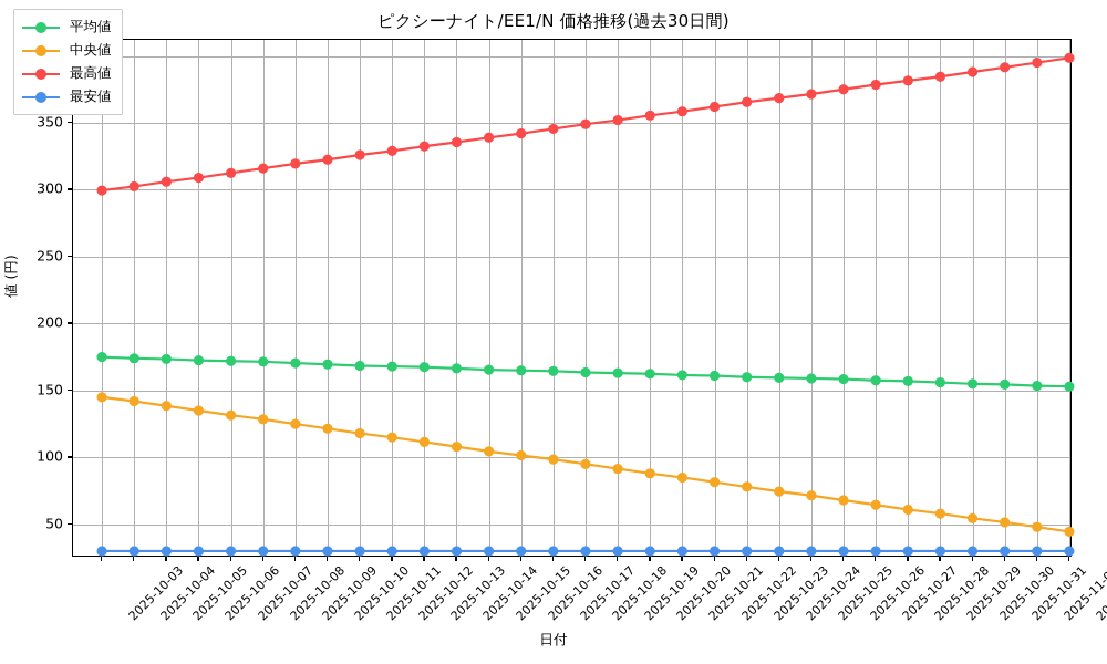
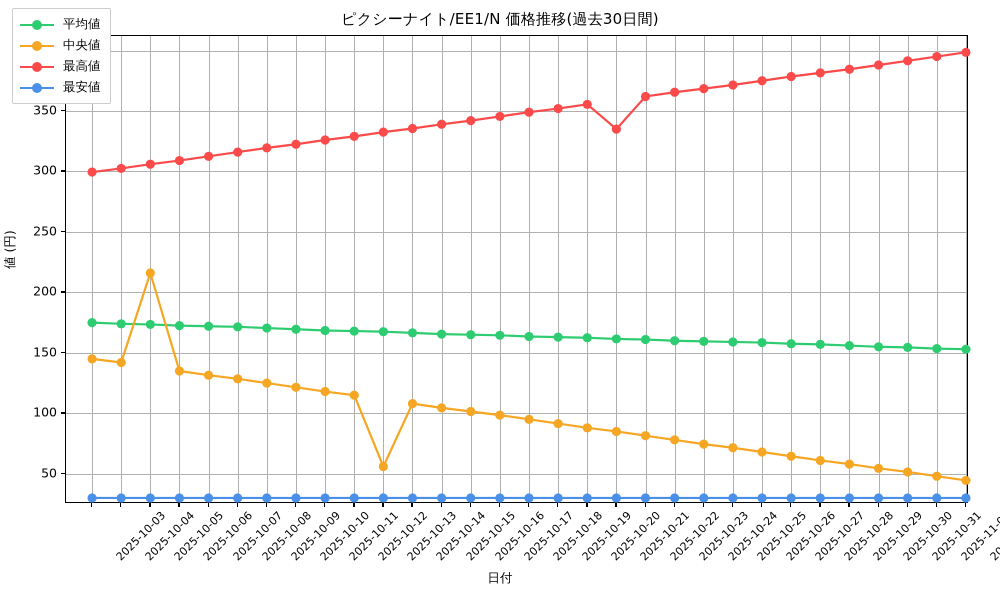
中央値/2025-10-05: 138 -> 216
中央値/2025-10-13: 112 -> 56
最高値/2025-10-21: 358 -> 335
